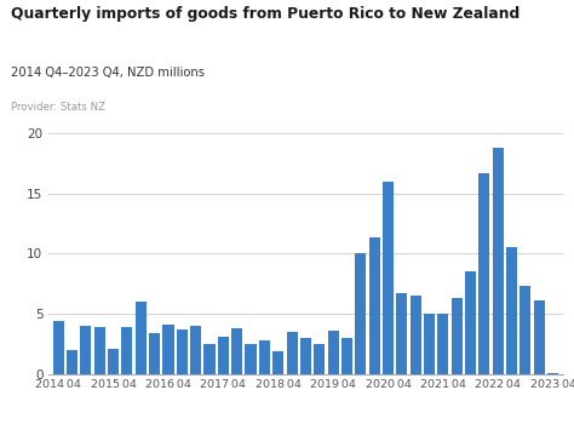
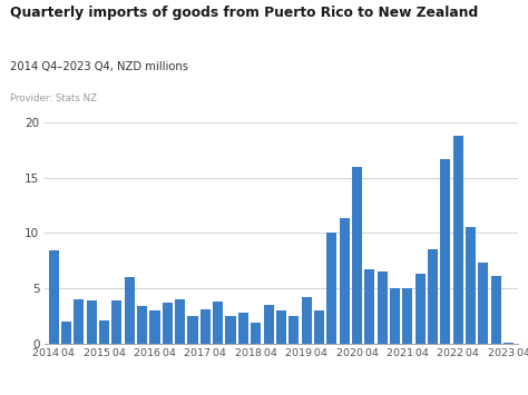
2014 04: 4.4 -> 8.4
2016 04: 4.1 -> 3.0
2019 04: 3.6 -> 4.2
